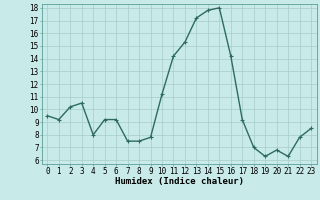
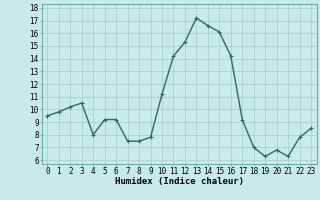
1: 9.2 -> 9.8
14: 17.8 -> 16.6
15: 18.0 -> 16.1
